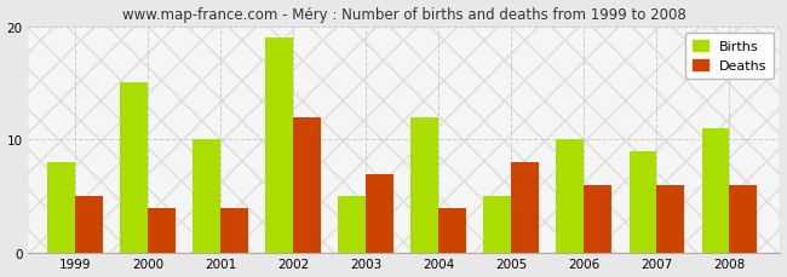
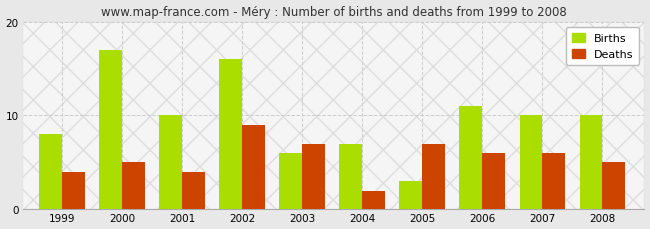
Deaths/1999: 5 -> 4
Births/2000: 15 -> 17
Deaths/2000: 4 -> 5
Births/2002: 19 -> 16
Deaths/2002: 12 -> 9
Births/2003: 5 -> 6
Births/2004: 12 -> 7
Deaths/2004: 4 -> 2
Births/2005: 5 -> 3
Deaths/2005: 8 -> 7
Births/2006: 10 -> 11
Births/2007: 9 -> 10
Births/2008: 11 -> 10
Deaths/2008: 6 -> 5
